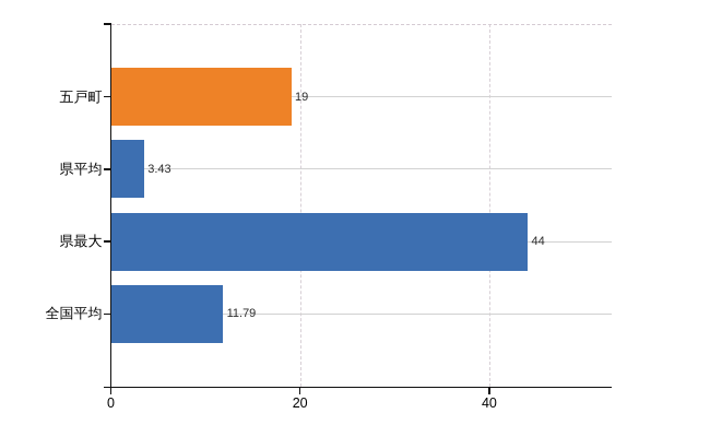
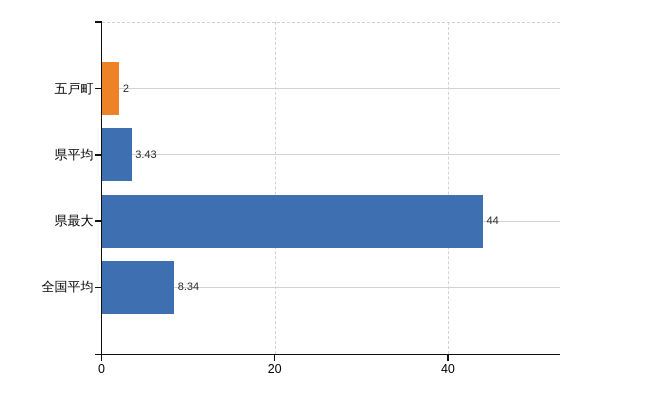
五戸町: 19 -> 2
全国平均: 11.79 -> 8.34
